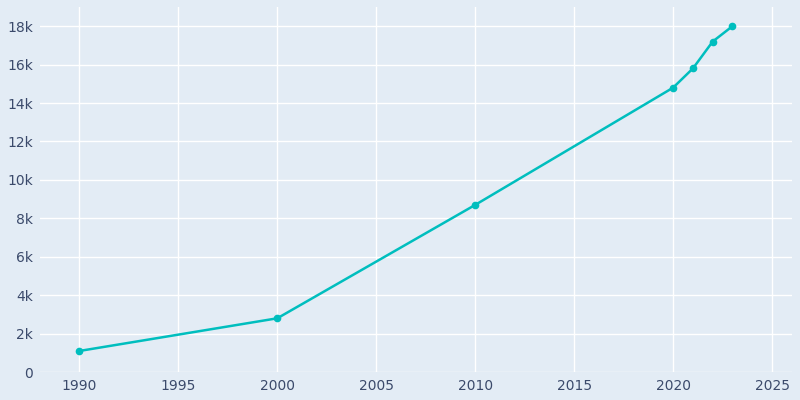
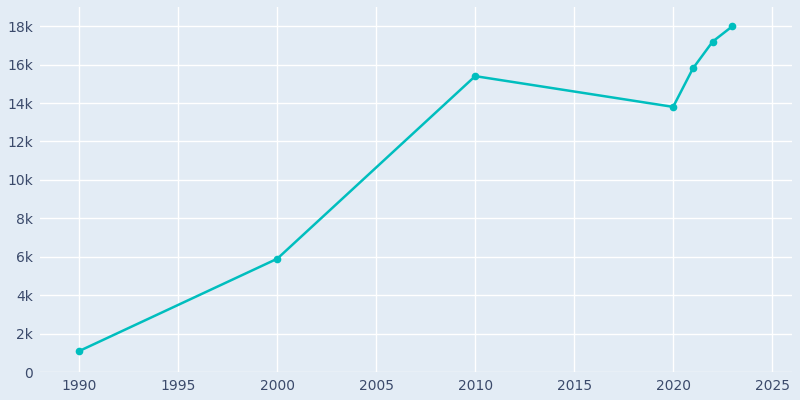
2000: 2.8k -> 5.9k
2010: 8.7k -> 15.4k
2020: 14.8k -> 13.8k
